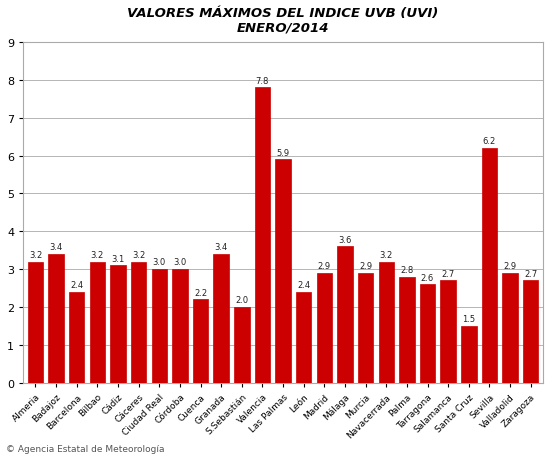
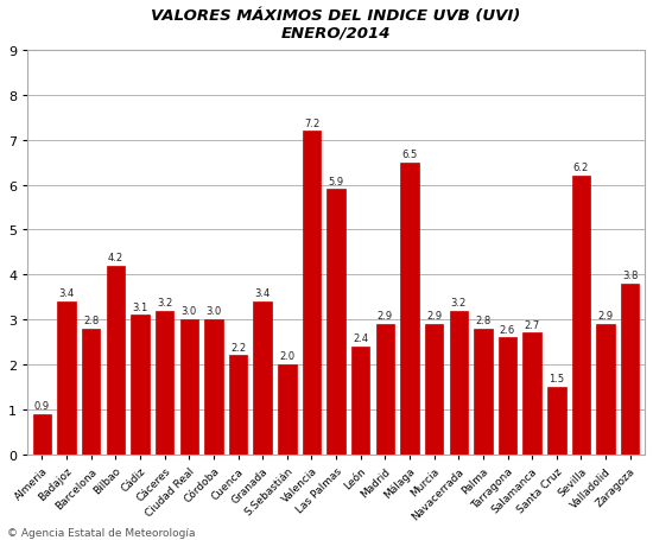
Almeria: 3.2 -> 0.9
Barcelona: 2.4 -> 2.8
Bilbao: 3.2 -> 4.2
Valencia: 7.8 -> 7.2
Málaga: 3.6 -> 6.5
Zaragoza: 2.7 -> 3.8
